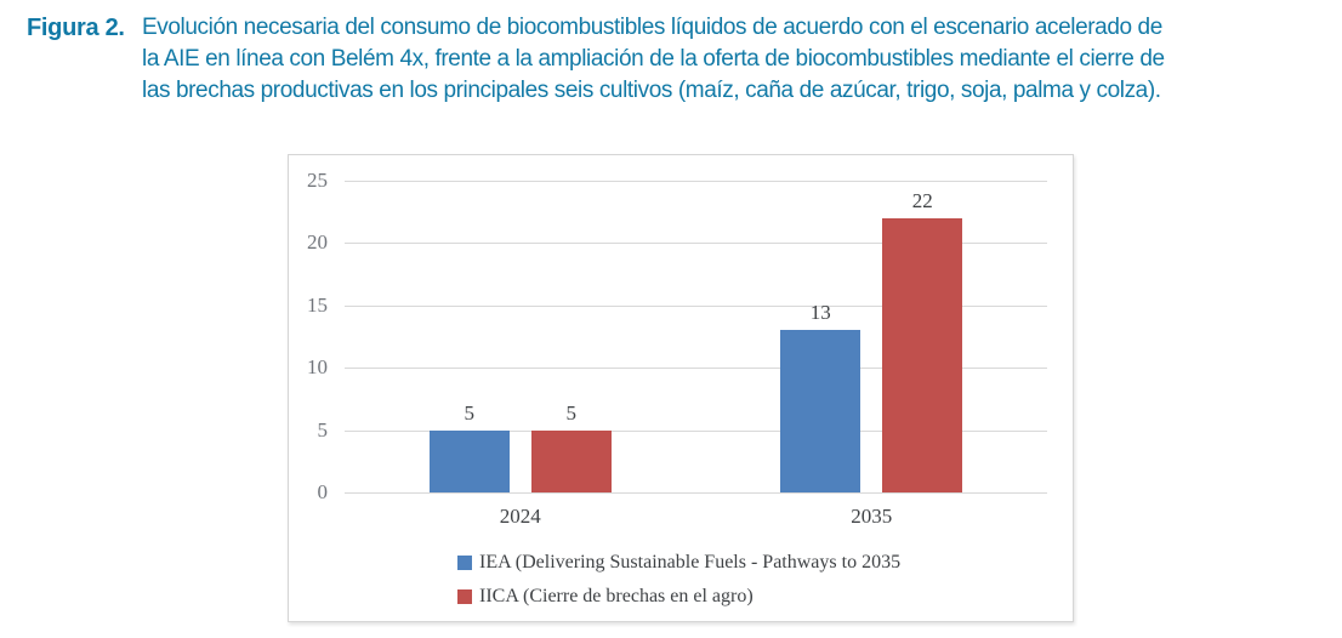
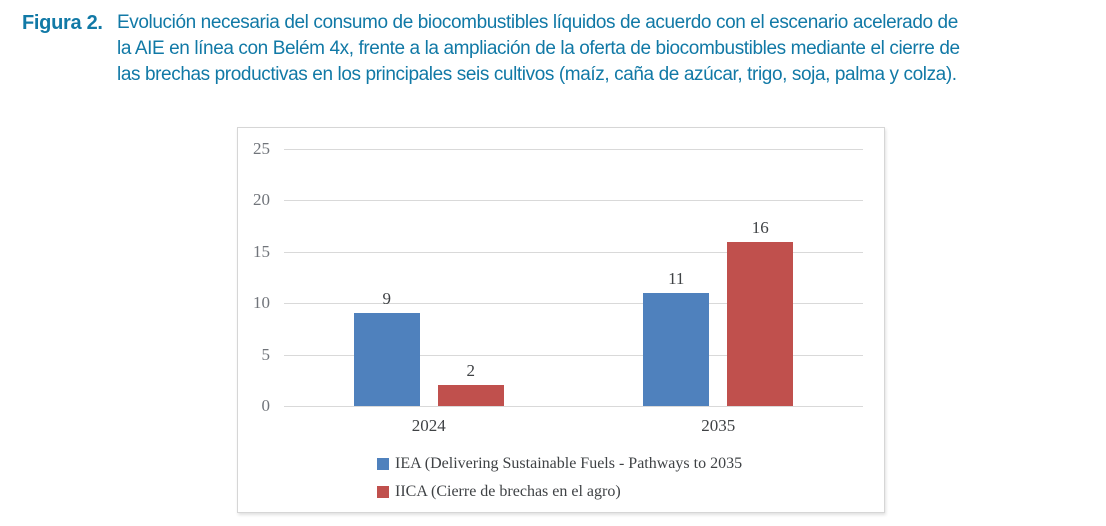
IEA (Delivering Sustainable Fuels - Pathways to 2035/2024: 5 -> 9
IICA (Cierre de brechas en el agro)/2024: 5 -> 2
IEA (Delivering Sustainable Fuels - Pathways to 2035/2035: 13 -> 11
IICA (Cierre de brechas en el agro)/2035: 22 -> 16
